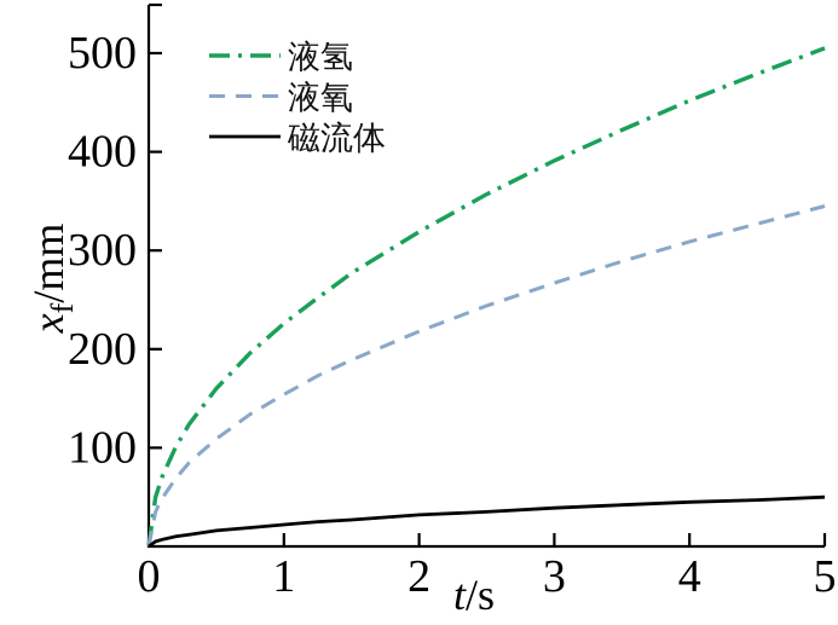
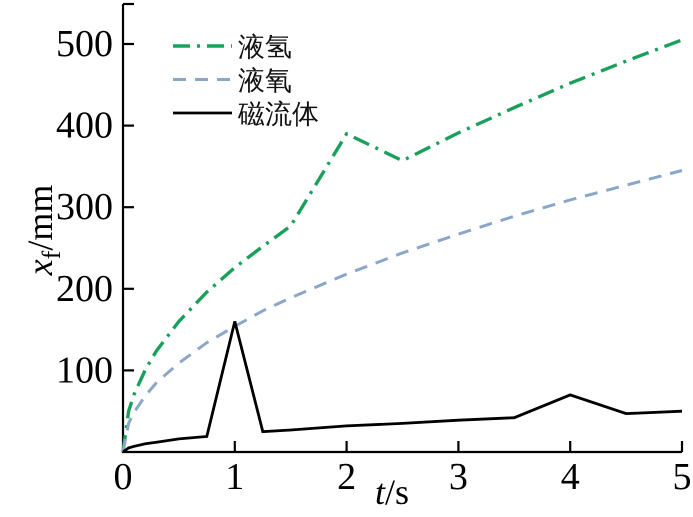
磁流体/1: 20 -> 160
液氢/2: 320 -> 390
磁流体/4: 40 -> 70
